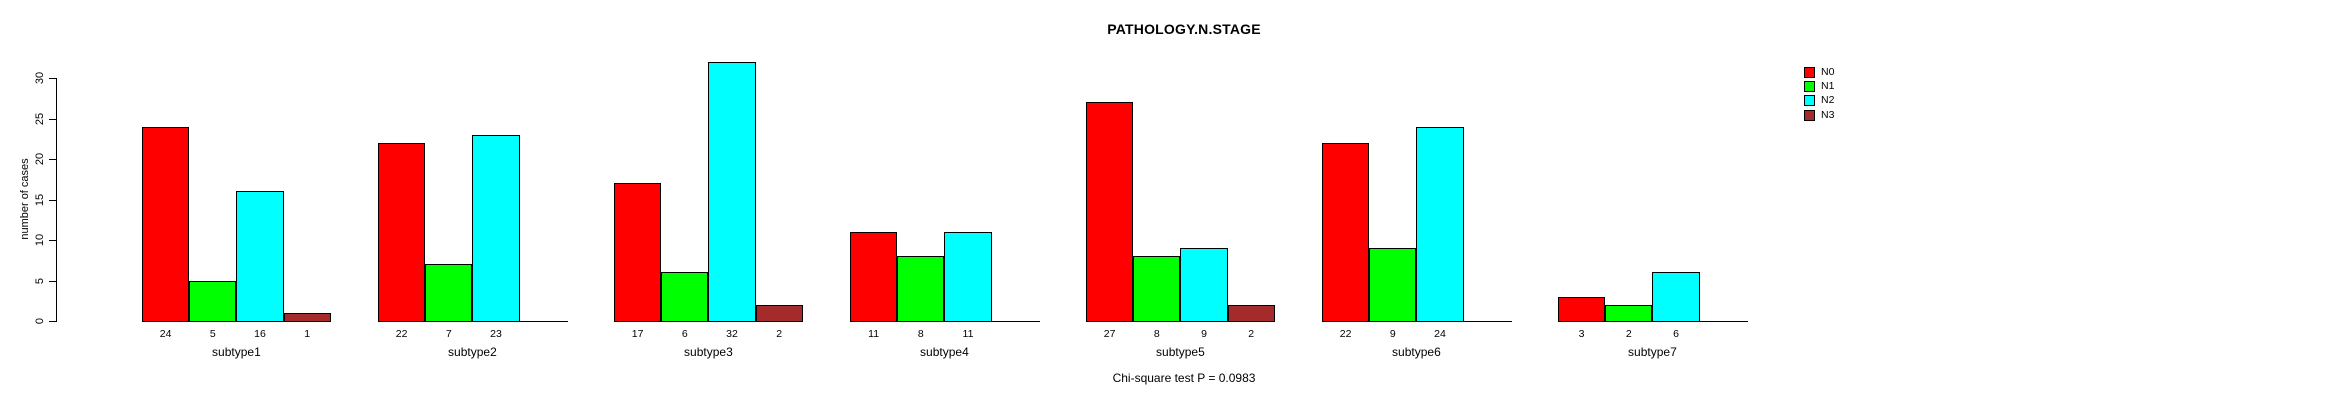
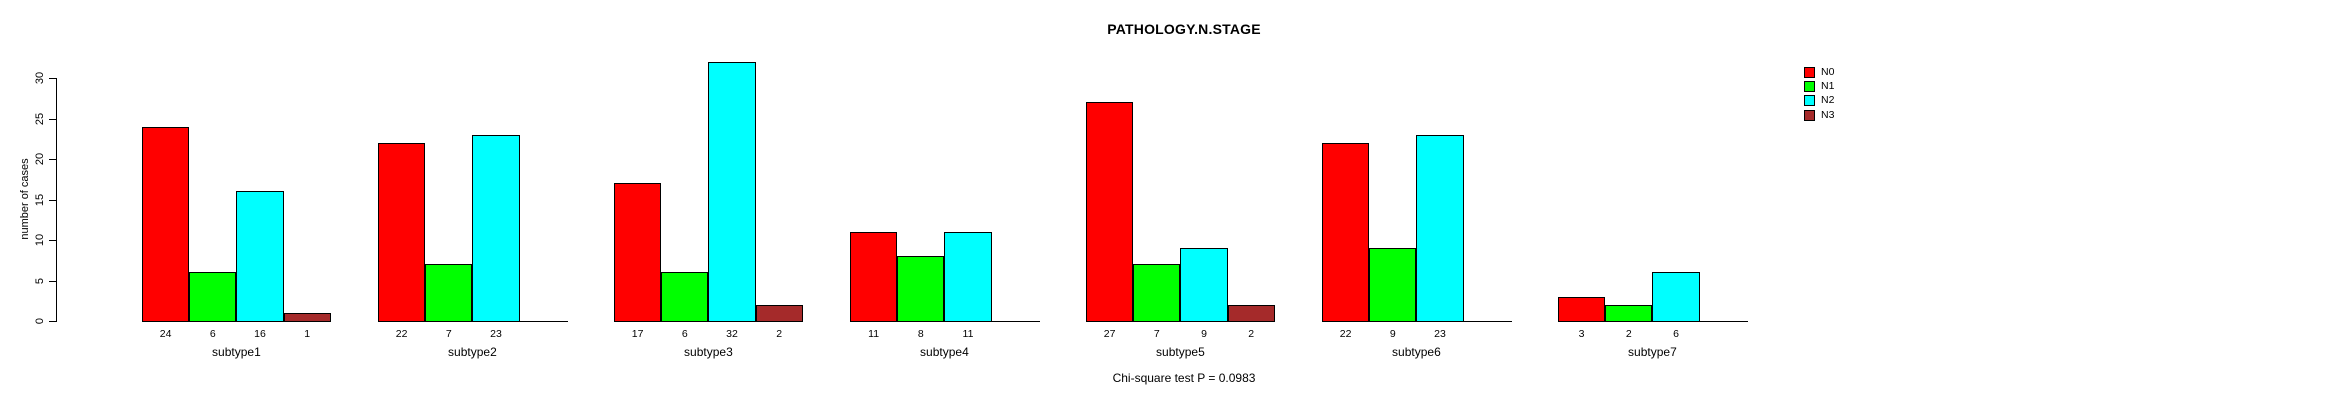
N1/subtype1: 5 -> 6
N1/subtype5: 8 -> 7
N2/subtype6: 24 -> 23
